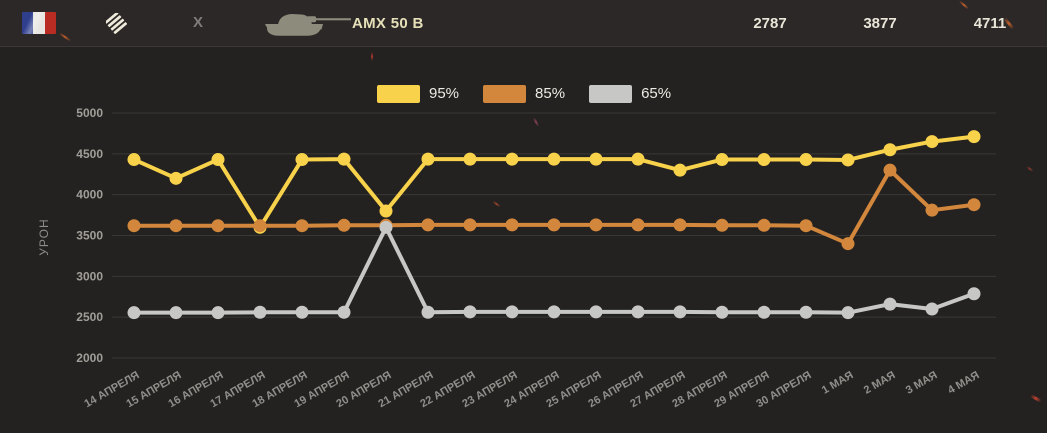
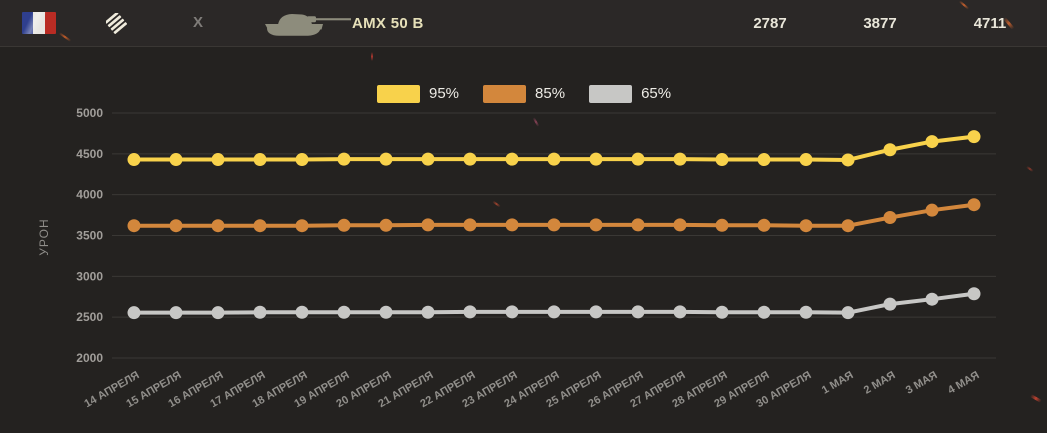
95%/15 АПРЕЛЯ: 4200 -> 4400
95%/17 АПРЕЛЯ: 3600 -> 4400
95%/20 АПРЕЛЯ: 3800 -> 4400
65%/20 АПРЕЛЯ: 3600 -> 2600
95%/27 АПРЕЛЯ: 4300 -> 4400
85%/1 МАЯ: 3400 -> 3600
85%/2 МАЯ: 4300 -> 3700
65%/3 МАЯ: 2600 -> 2700
